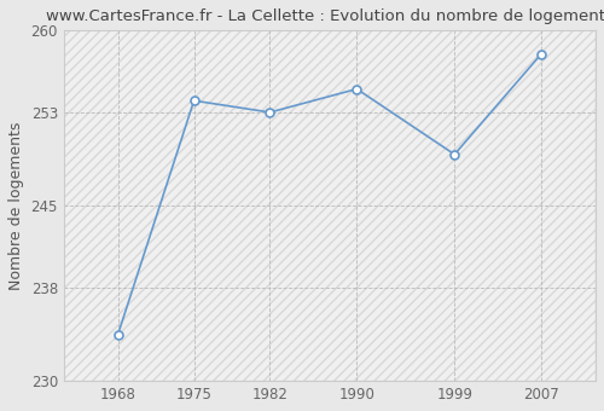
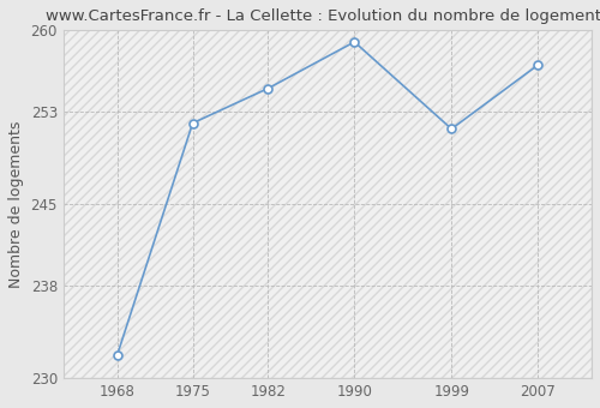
1968: 234.0 -> 232.0
1975: 254.0 -> 252.0
1982: 253.0 -> 255.0
1990: 255.0 -> 259.0
1999: 249.4 -> 251.5
2007: 258.0 -> 257.0
